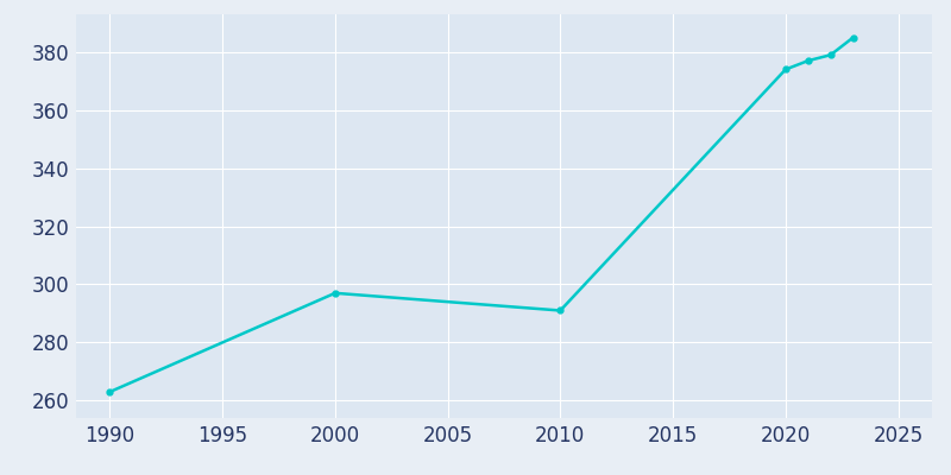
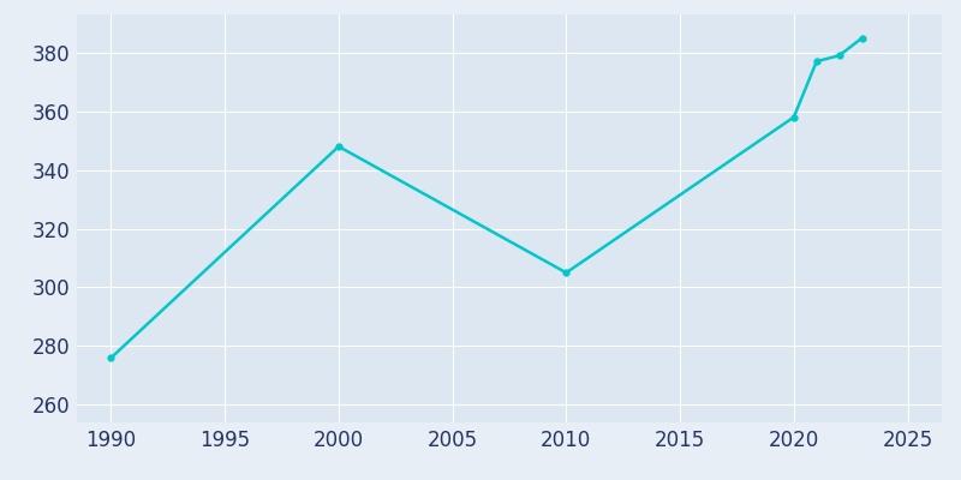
1990: 263 -> 276
2000: 297 -> 348
2010: 291 -> 305
2020: 374 -> 358
